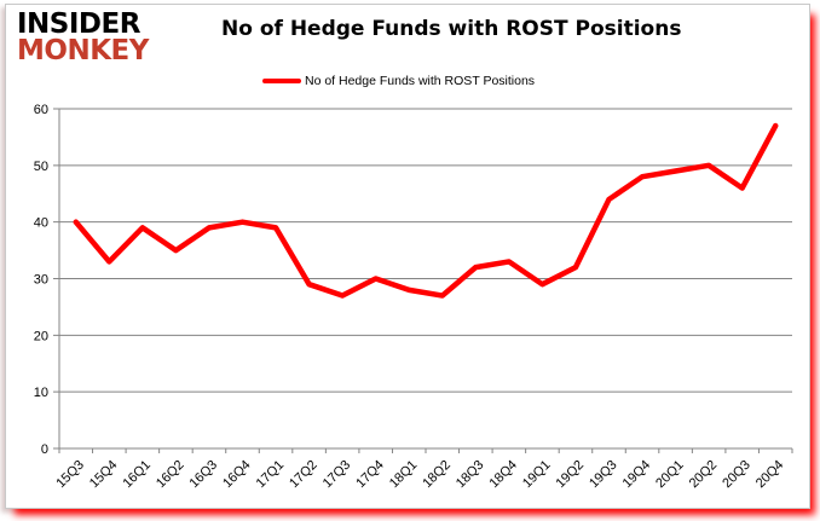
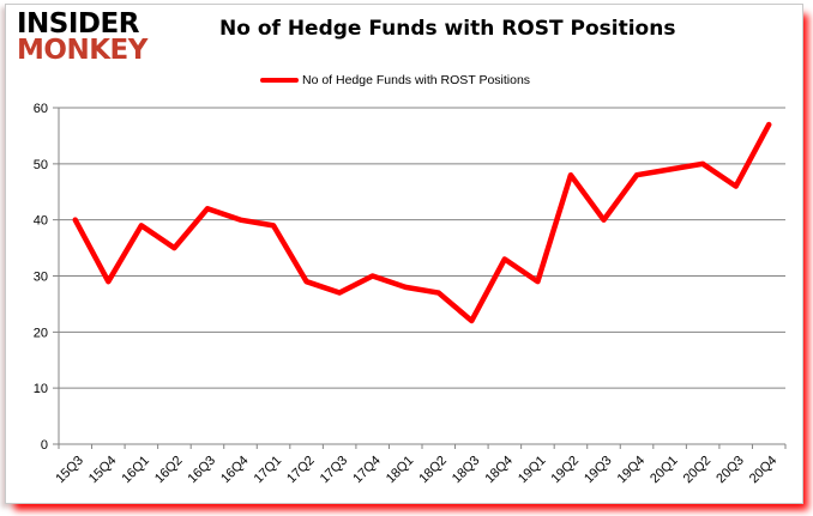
15Q4: 33 -> 29
16Q3: 39 -> 42
18Q3: 32 -> 22
19Q2: 32 -> 48
19Q3: 44 -> 40
